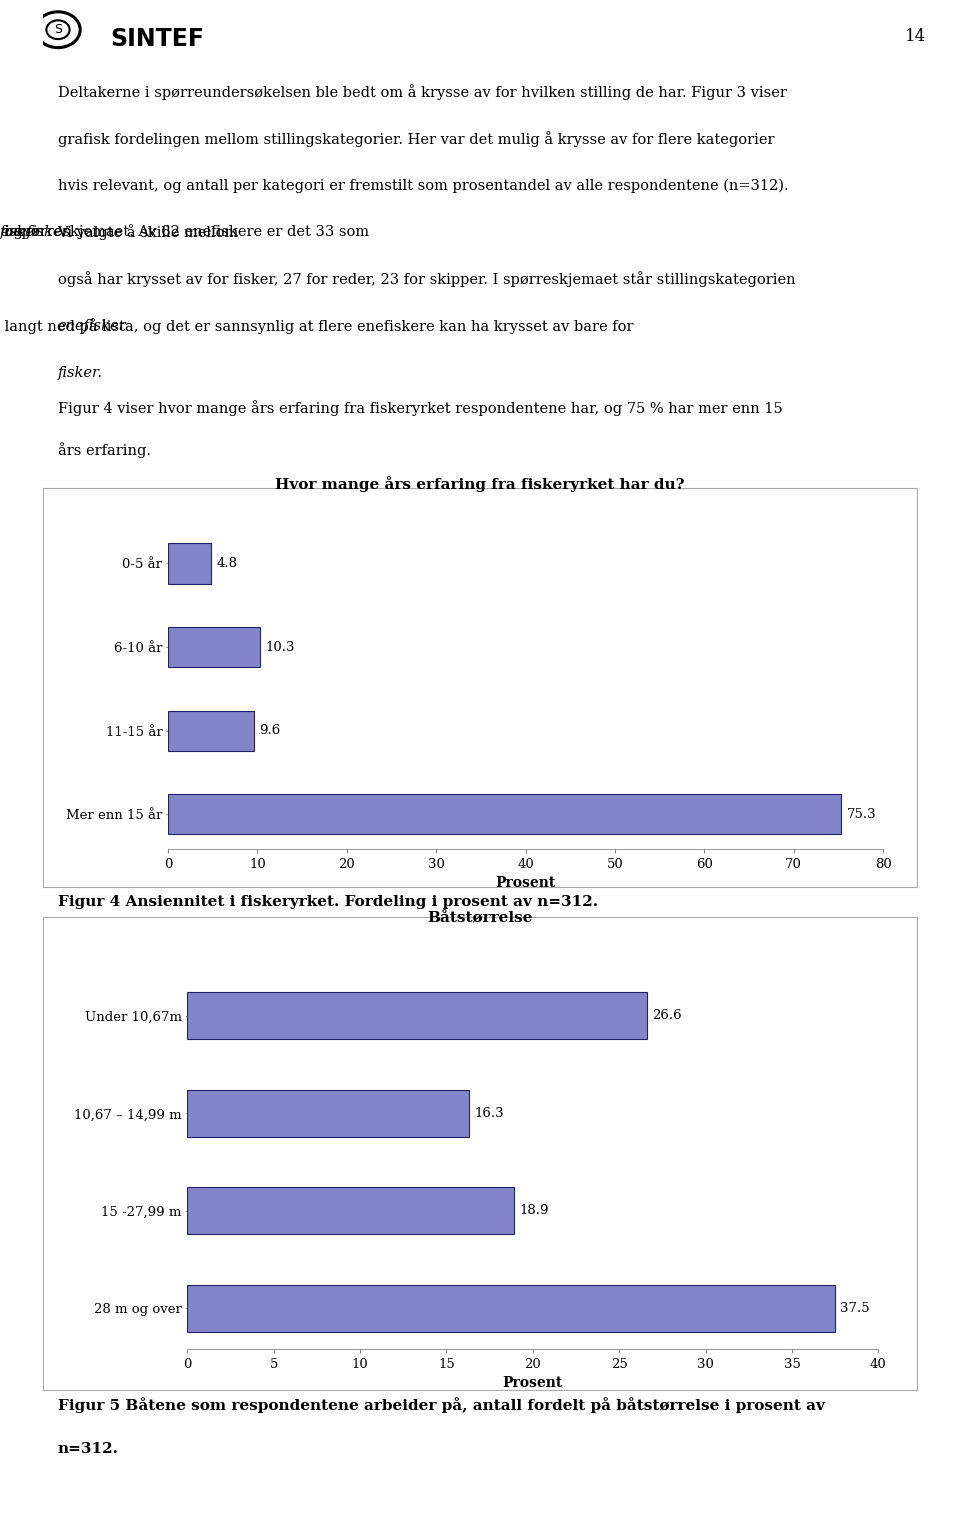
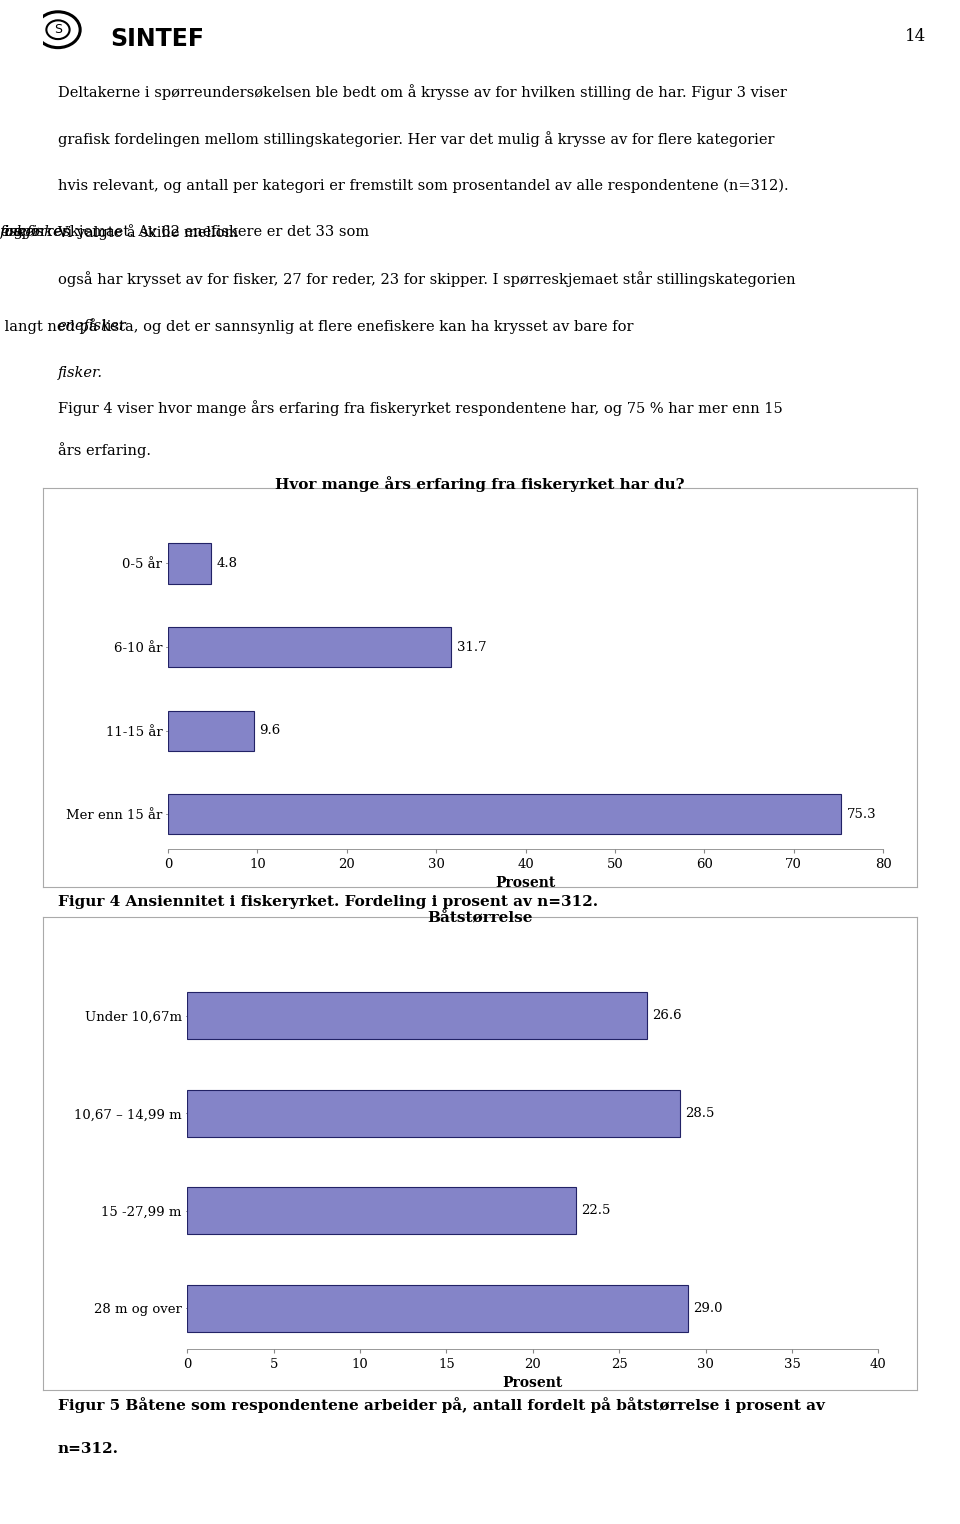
6-10 år: 10.3 -> 31.7
10,67 – 14,99 m: 16.3 -> 28.5
15 -27,99 m: 18.9 -> 22.5
28 m og over: 37.5 -> 29.0
